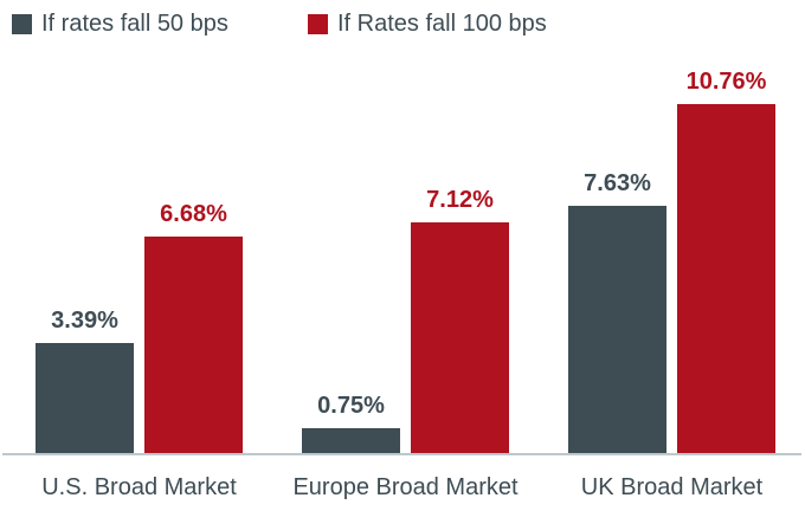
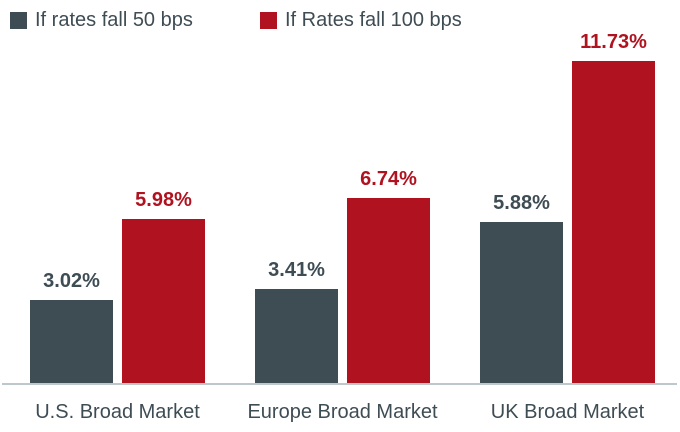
If rates fall 50 bps/U.S. Broad Market: 3.39% -> 3.02%
If Rates fall 100 bps/U.S. Broad Market: 6.68% -> 5.98%
If rates fall 50 bps/Europe Broad Market: 0.75% -> 3.41%
If Rates fall 100 bps/Europe Broad Market: 7.12% -> 6.74%
If rates fall 50 bps/UK Broad Market: 7.63% -> 5.88%
If Rates fall 100 bps/UK Broad Market: 10.76% -> 11.73%
